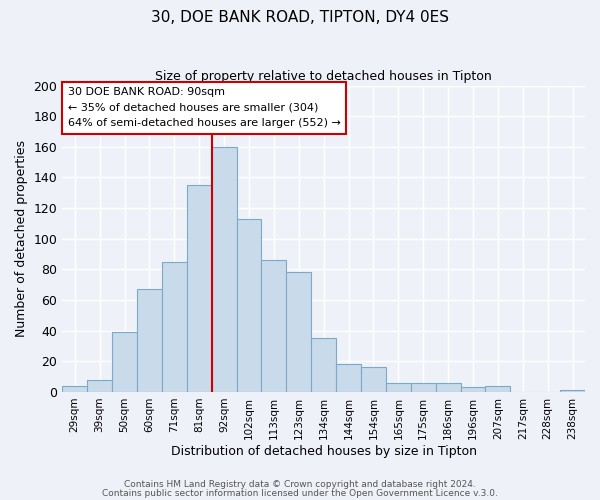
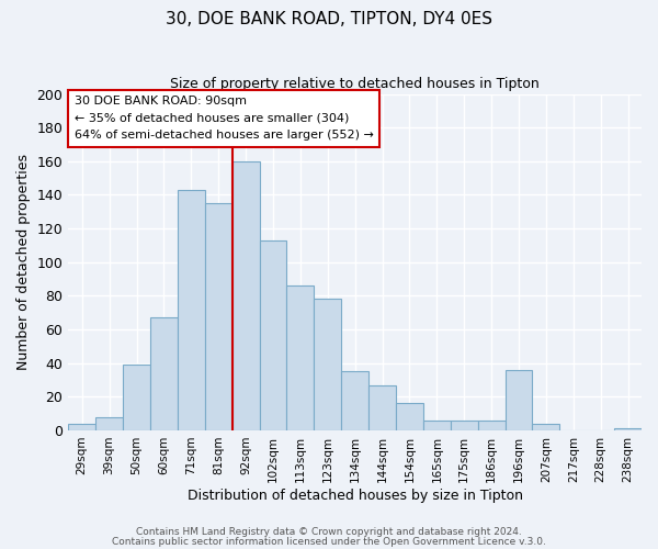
71sqm: 85 -> 143
144sqm: 18 -> 27
196sqm: 3 -> 36
